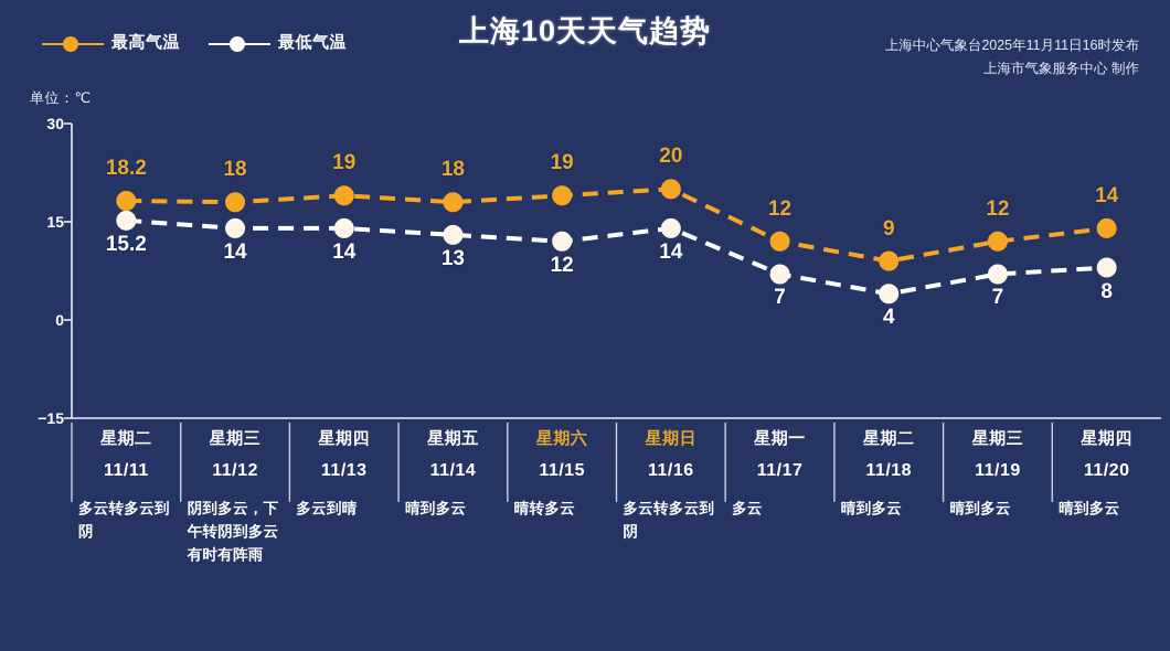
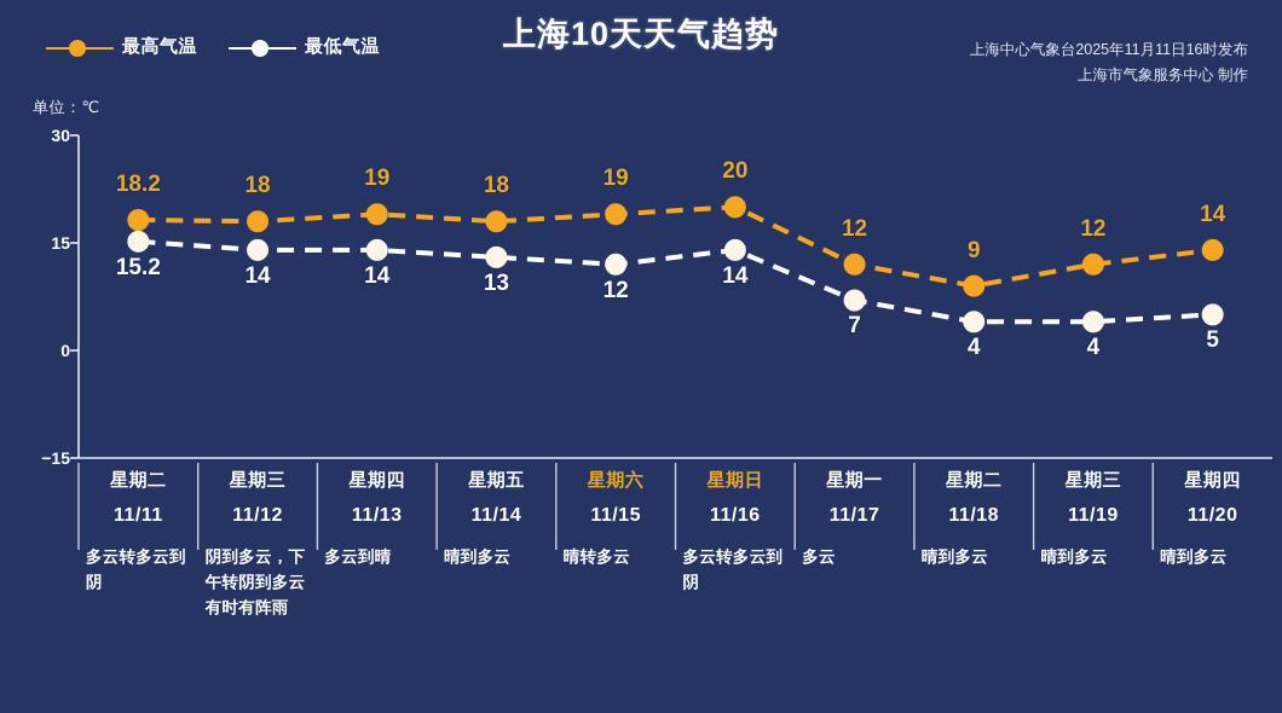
最低气温/11/19: 7 -> 4
最低气温/11/20: 8 -> 5
